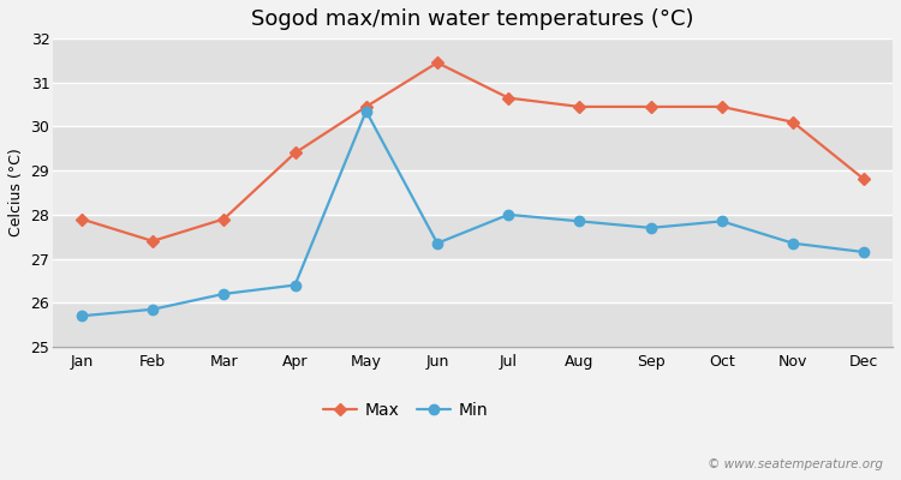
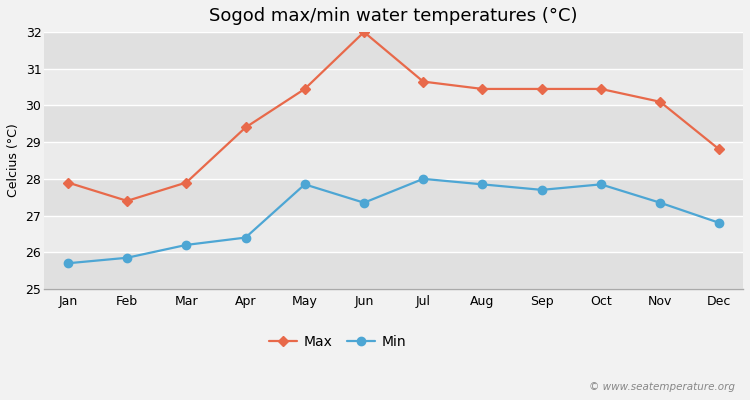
Min/May: 30.35 -> 27.85
Max/Jun: 31.45 -> 32.00
Min/Dec: 27.15 -> 26.80
